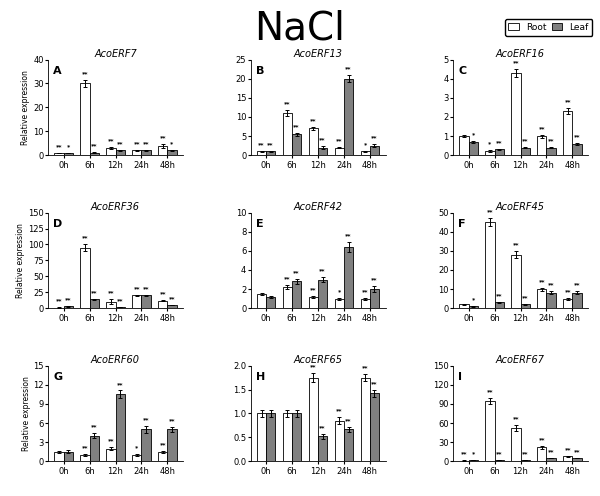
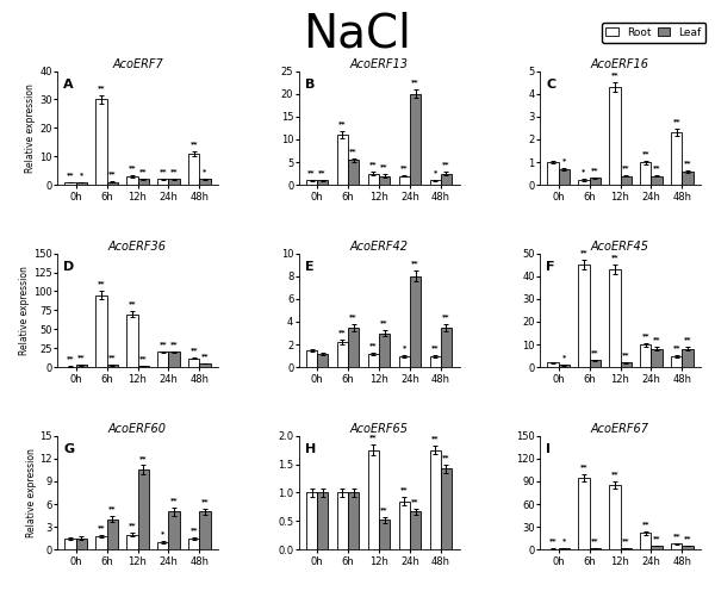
AcoERF7/Root/48h: 4 -> 11
AcoERF13/Root/12h: 7.0 -> 2.5
AcoERF36/Leaf/6h: 14 -> 3
AcoERF36/Root/12h: 10 -> 70
AcoERF42/Leaf/6h: 2.8 -> 3.5
AcoERF42/Leaf/24h: 6.4 -> 8.0
AcoERF42/Leaf/48h: 2.0 -> 3.5
AcoERF45/Root/12h: 28 -> 43
AcoERF60/Root/6h: 1.0 -> 1.8
AcoERF67/Root/12h: 52 -> 85
